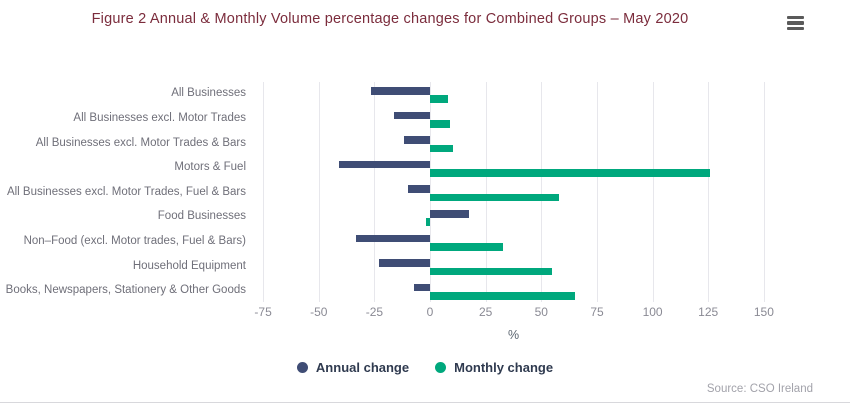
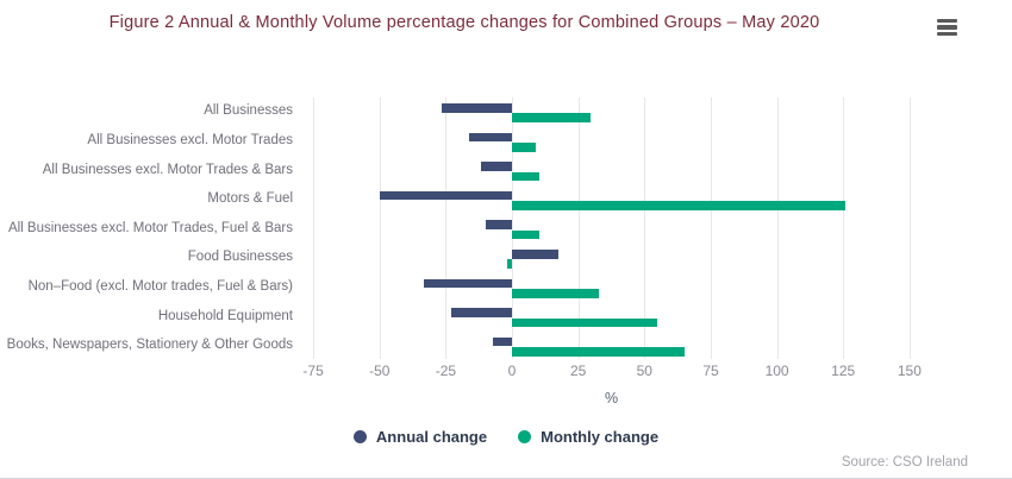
Monthly change/All Businesses: 8 -> 30
Annual change/Motors & Fuel: -41 -> -50
Monthly change/All Businesses excl. Motor Trades, Fuel & Bars: 58 -> 10
